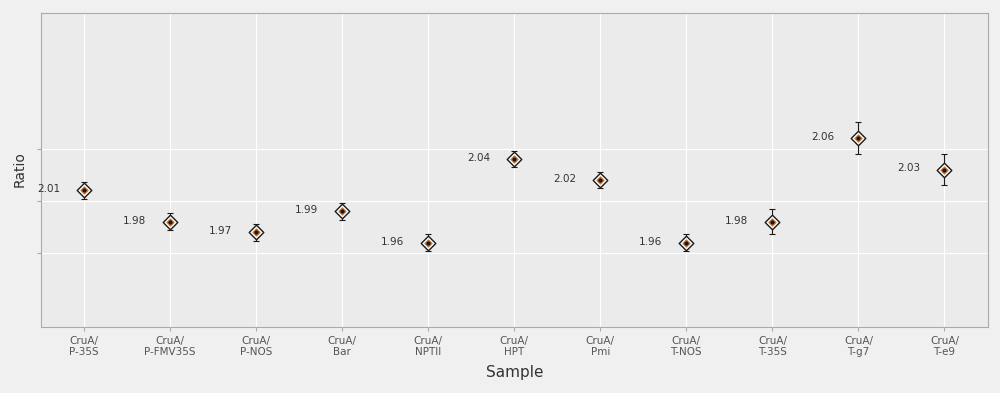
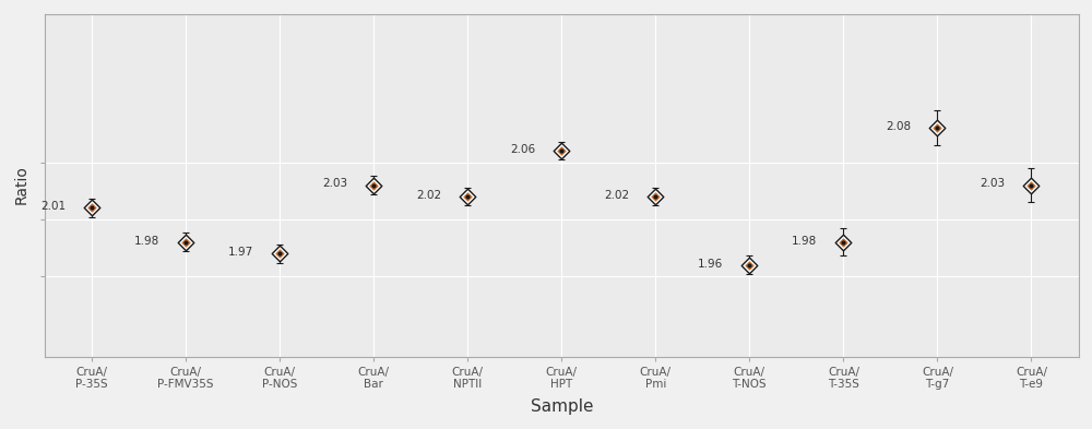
CruA/ Bar: 1.99 -> 2.03
CruA/ NPTII: 1.96 -> 2.02
CruA/ HPT: 2.04 -> 2.06
CruA/ T-g7: 2.06 -> 2.08
